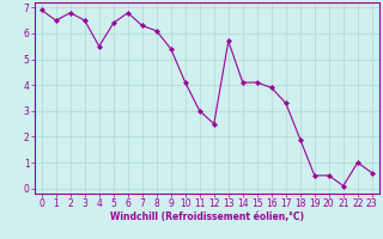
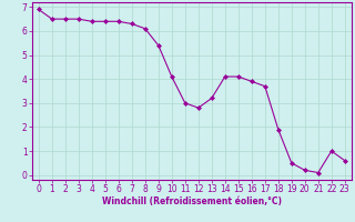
2: 6.8 -> 6.5
4: 5.5 -> 6.4
6: 6.8 -> 6.4
12: 2.5 -> 2.8
13: 5.7 -> 3.2
17: 3.3 -> 3.7
20: 0.5 -> 0.2
